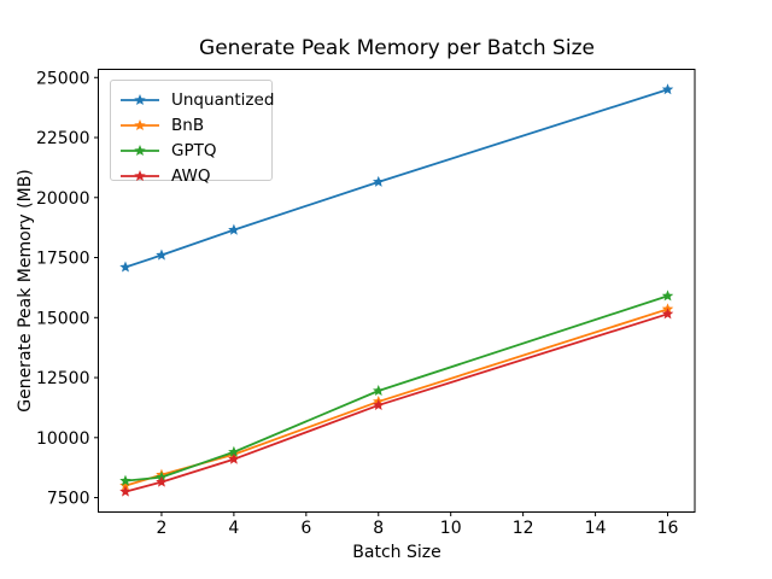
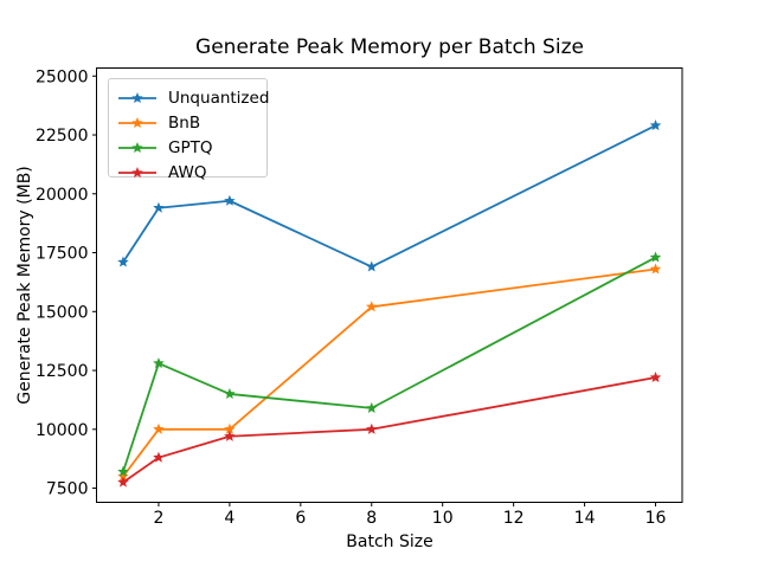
Unquantized/2: 17600 -> 19400
BnB/2: 8400 -> 10000
GPTQ/2: 8400 -> 12800
AWQ/2: 8200 -> 8800
Unquantized/4: 18600 -> 19700
BnB/4: 9300 -> 10000
GPTQ/4: 9400 -> 11500
AWQ/4: 9100 -> 9700
Unquantized/8: 20600 -> 16900
BnB/8: 11500 -> 15200
GPTQ/8: 12000 -> 10900
AWQ/8: 11400 -> 10000
Unquantized/16: 24500 -> 22900
BnB/16: 15400 -> 16800
GPTQ/16: 15900 -> 17300
AWQ/16: 15200 -> 12200
